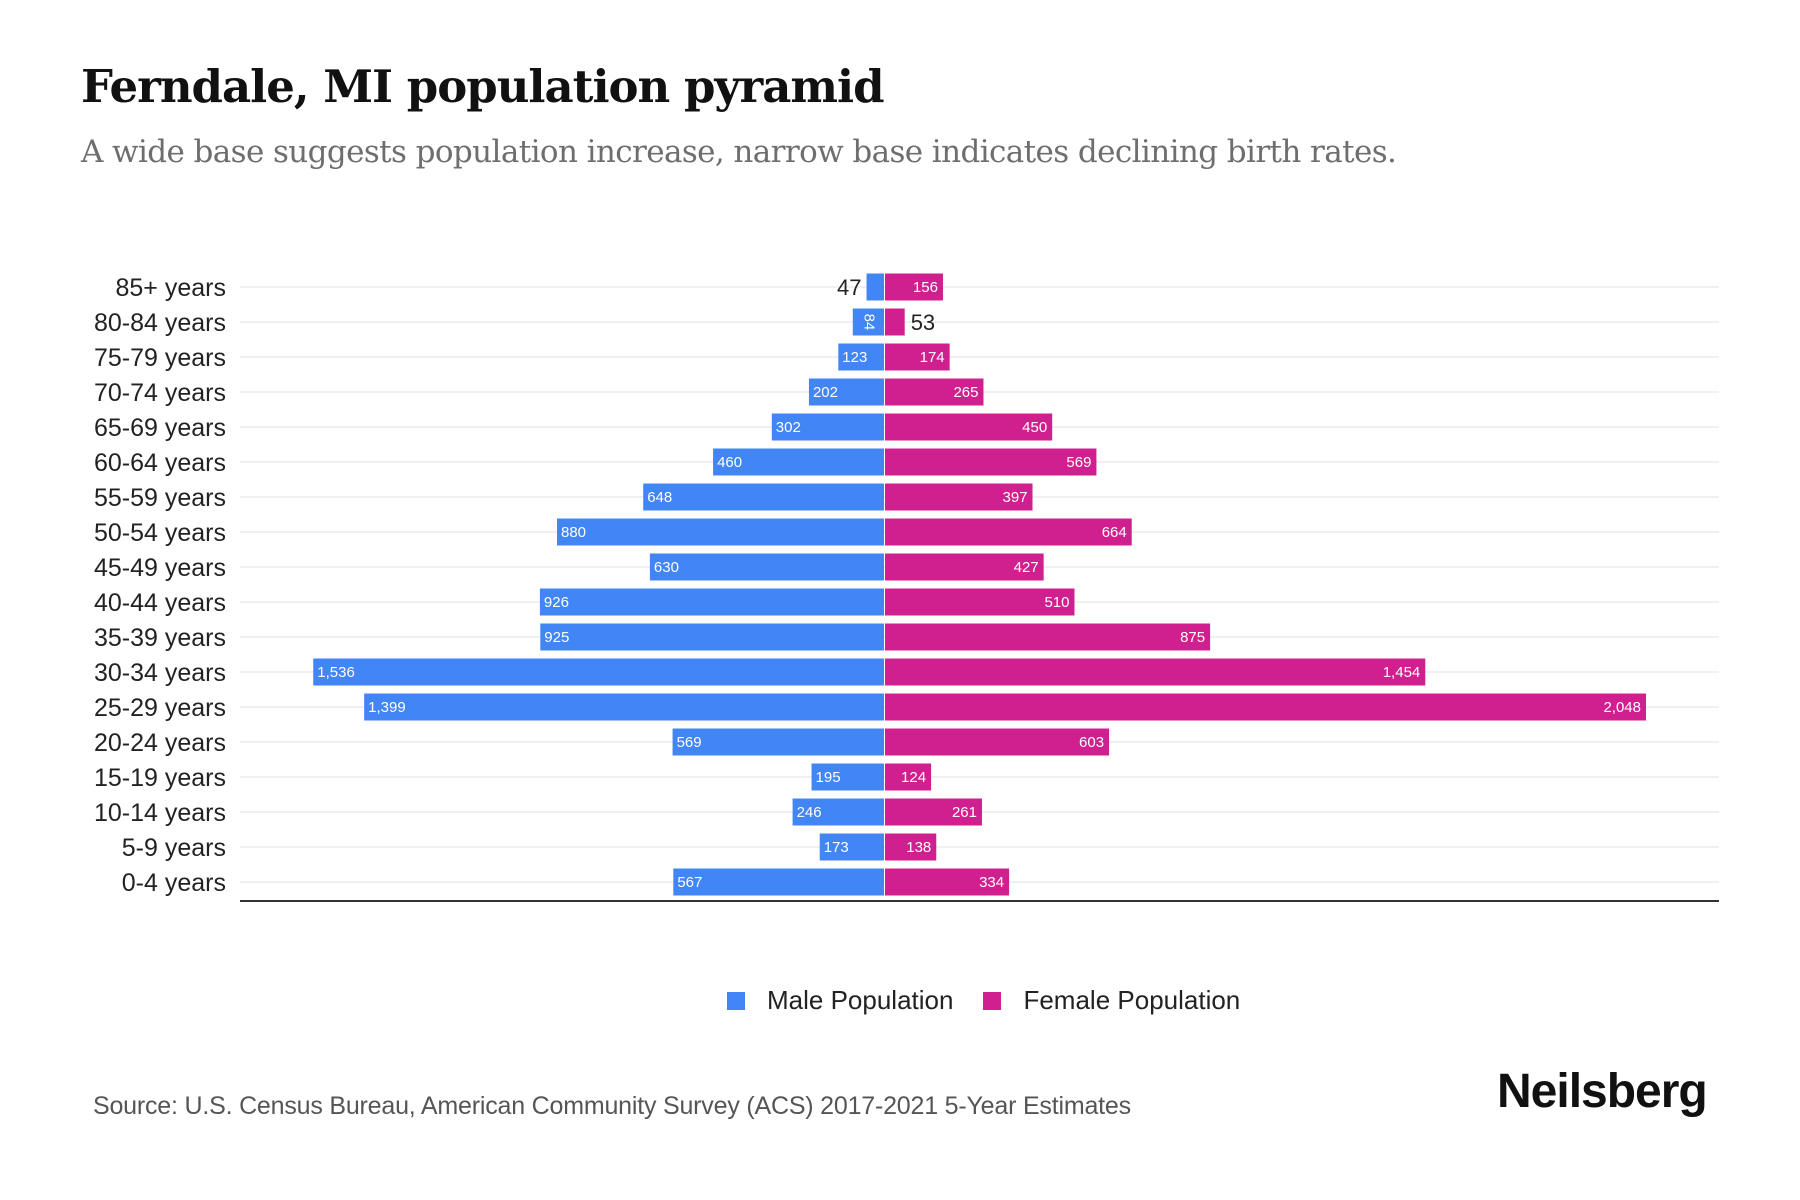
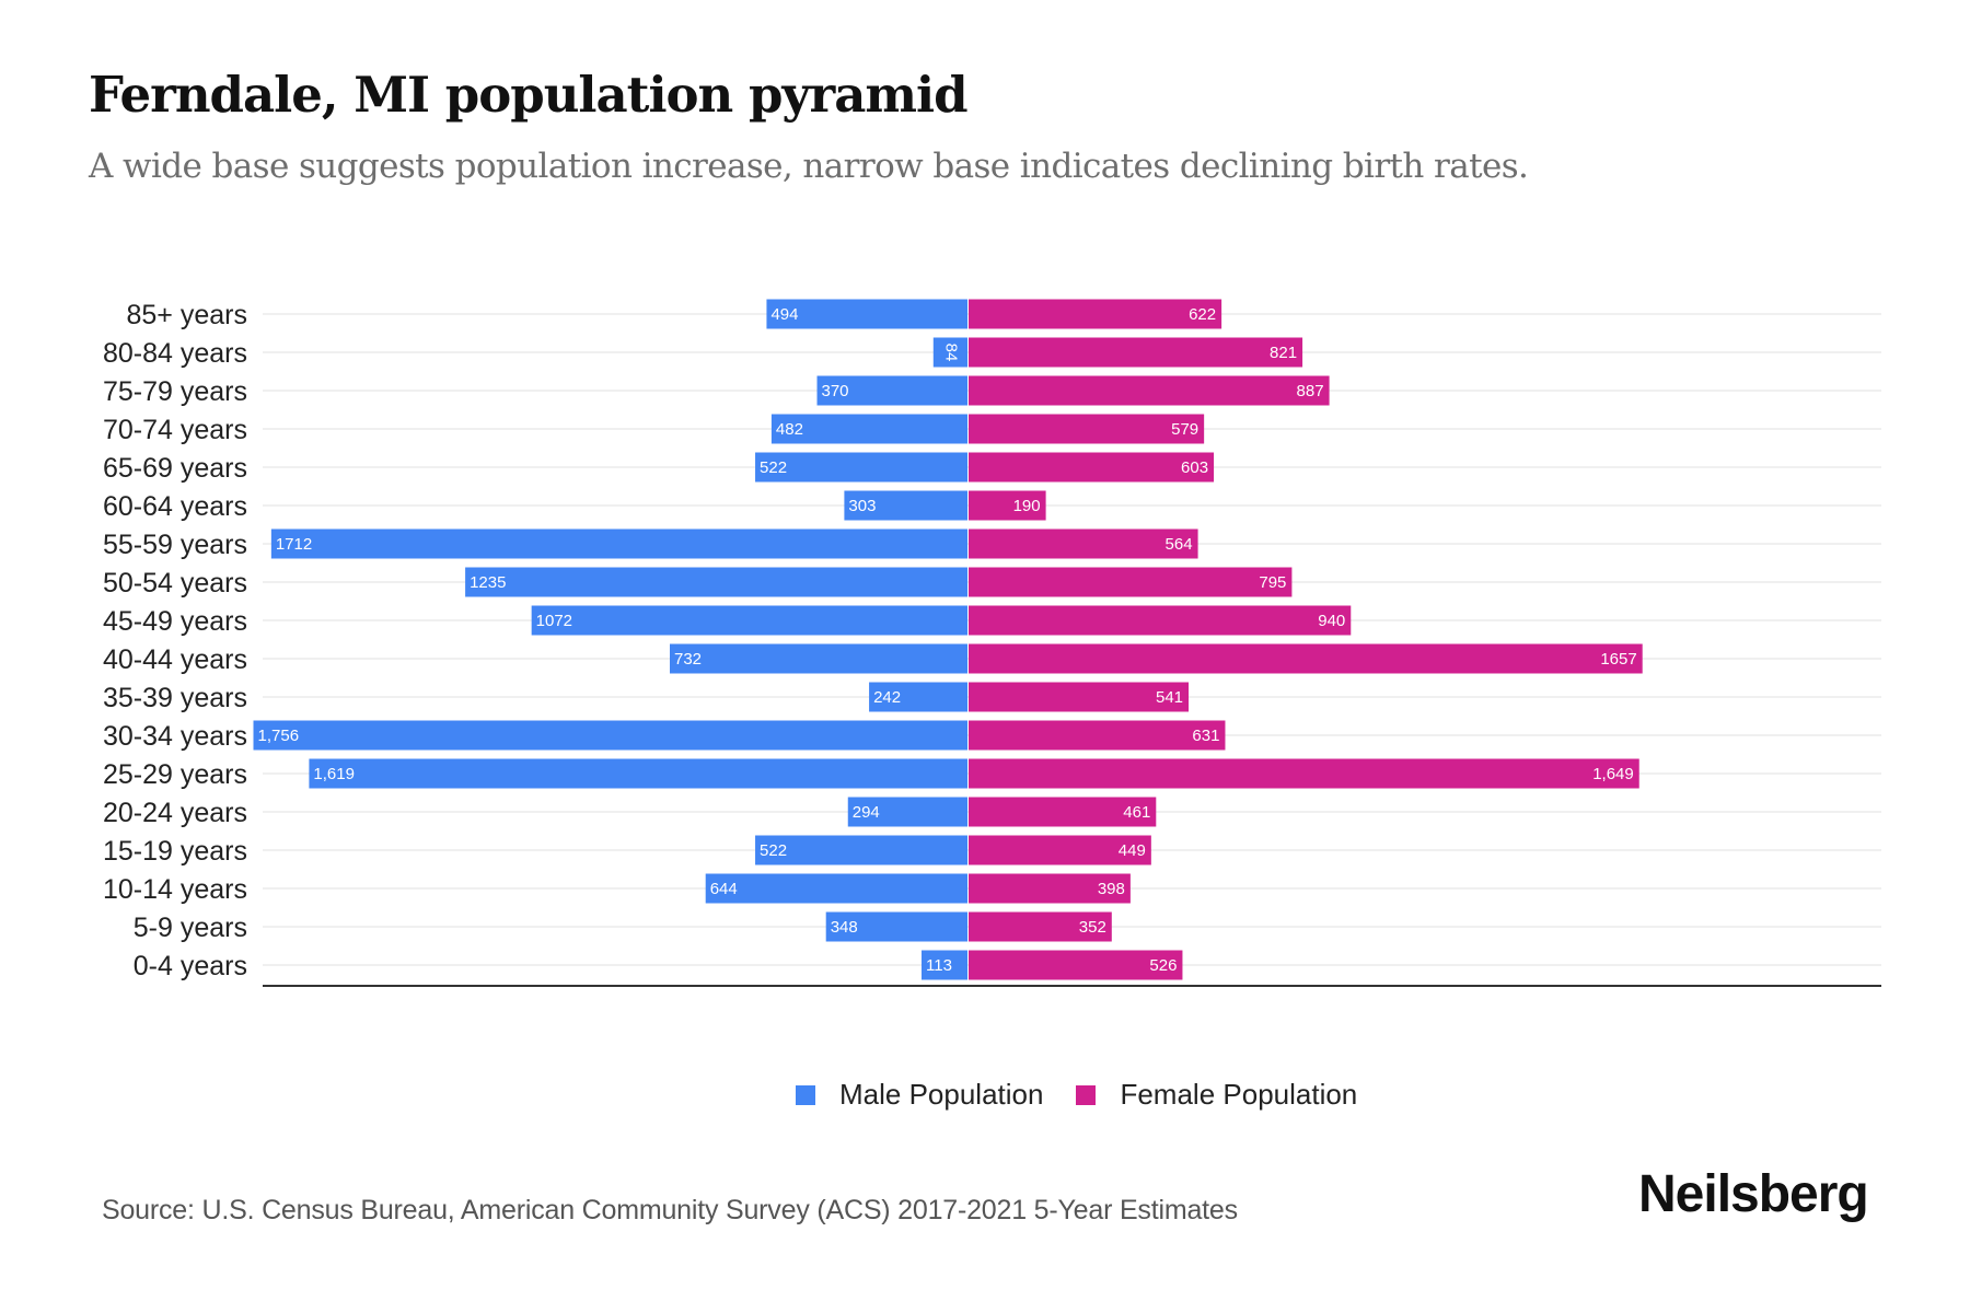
Male Population/85+ years: 47 -> 494
Female Population/85+ years: 156 -> 622
Female Population/80-84 years: 53 -> 821
Male Population/75-79 years: 123 -> 370
Female Population/75-79 years: 174 -> 887
Male Population/70-74 years: 202 -> 482
Female Population/70-74 years: 265 -> 579
Male Population/65-69 years: 302 -> 522
Female Population/65-69 years: 450 -> 603
Male Population/60-64 years: 460 -> 303
Female Population/60-64 years: 569 -> 190
Male Population/55-59 years: 648 -> 1712
Female Population/55-59 years: 397 -> 564
Male Population/50-54 years: 880 -> 1235
Female Population/50-54 years: 664 -> 795
Male Population/45-49 years: 630 -> 1072
Female Population/45-49 years: 427 -> 940
Male Population/40-44 years: 926 -> 732
Female Population/40-44 years: 510 -> 1657
Male Population/35-39 years: 925 -> 242
Female Population/35-39 years: 875 -> 541
Male Population/30-34 years: 1,536 -> 1,756
Female Population/30-34 years: 1,454 -> 631
Male Population/25-29 years: 1,399 -> 1,619
Female Population/25-29 years: 2,048 -> 1,649
Male Population/20-24 years: 569 -> 294
Female Population/20-24 years: 603 -> 461
Male Population/15-19 years: 195 -> 522
Female Population/15-19 years: 124 -> 449
Male Population/10-14 years: 246 -> 644
Female Population/10-14 years: 261 -> 398
Male Population/5-9 years: 173 -> 348
Female Population/5-9 years: 138 -> 352
Male Population/0-4 years: 567 -> 113
Female Population/0-4 years: 334 -> 526
